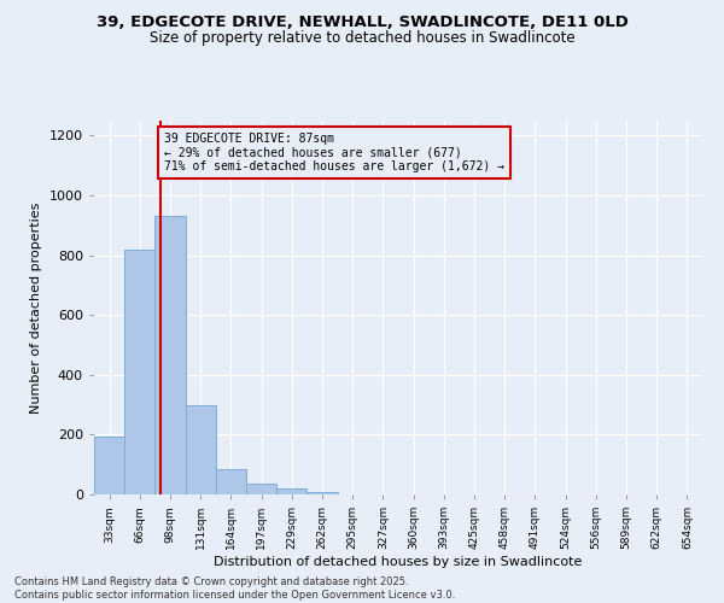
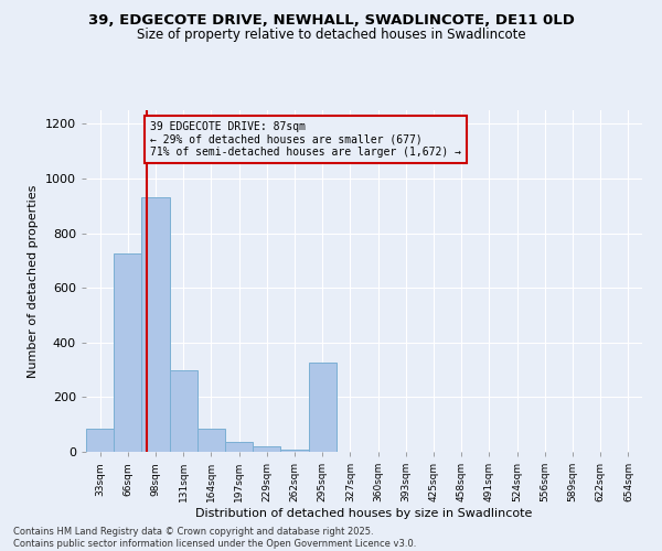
33sqm: 195 -> 85
66sqm: 820 -> 725
295sqm: 2 -> 325
